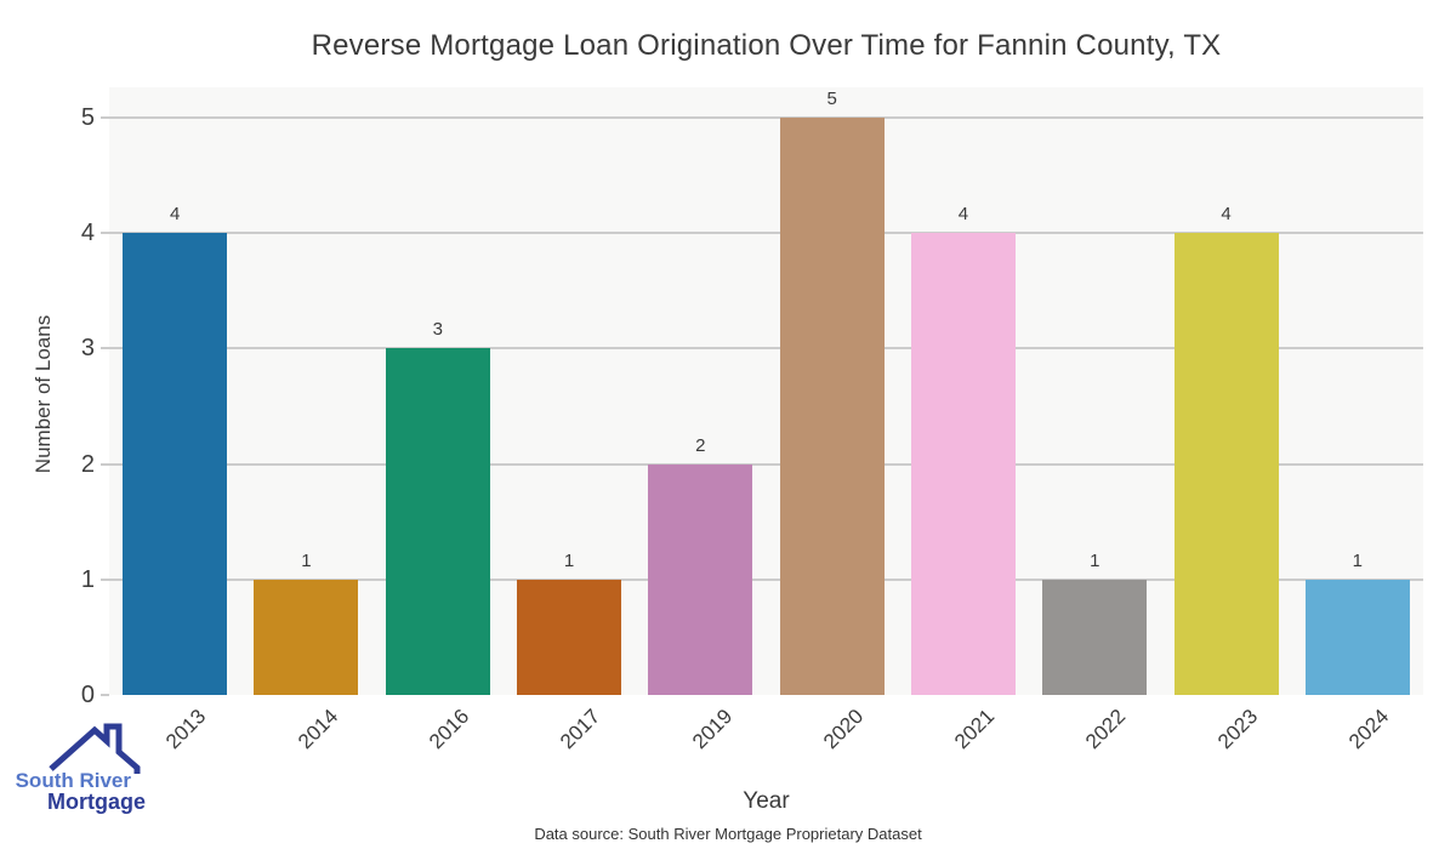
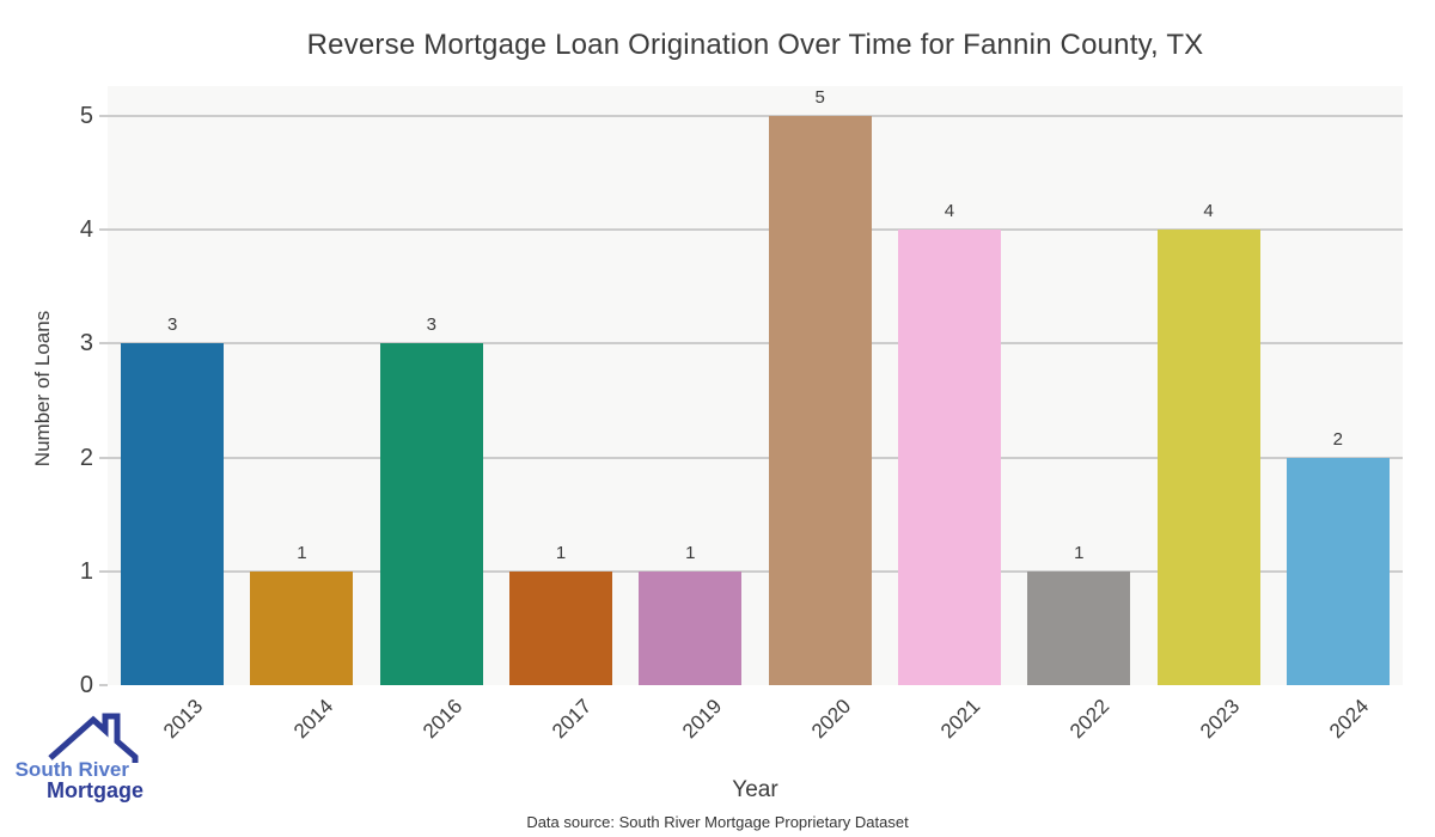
2013: 4 -> 3
2019: 2 -> 1
2024: 1 -> 2
